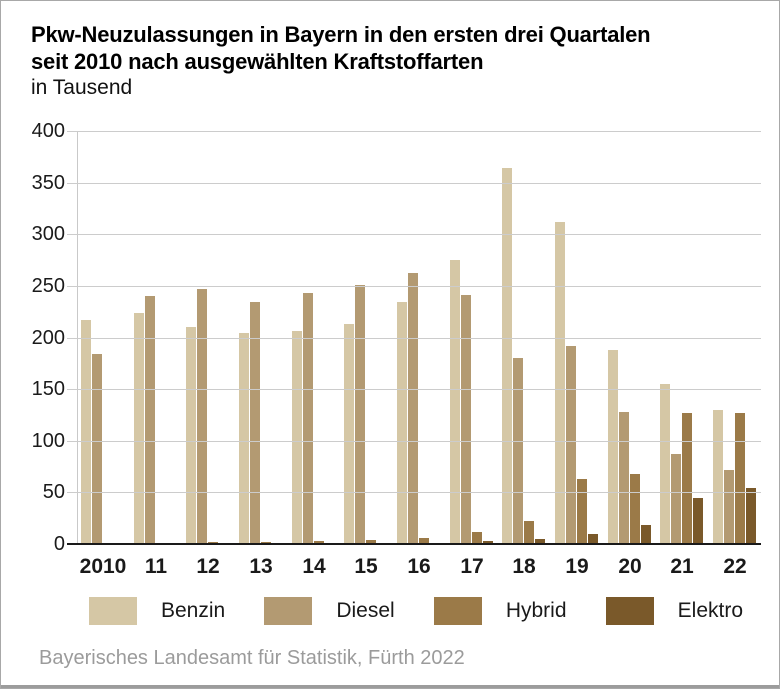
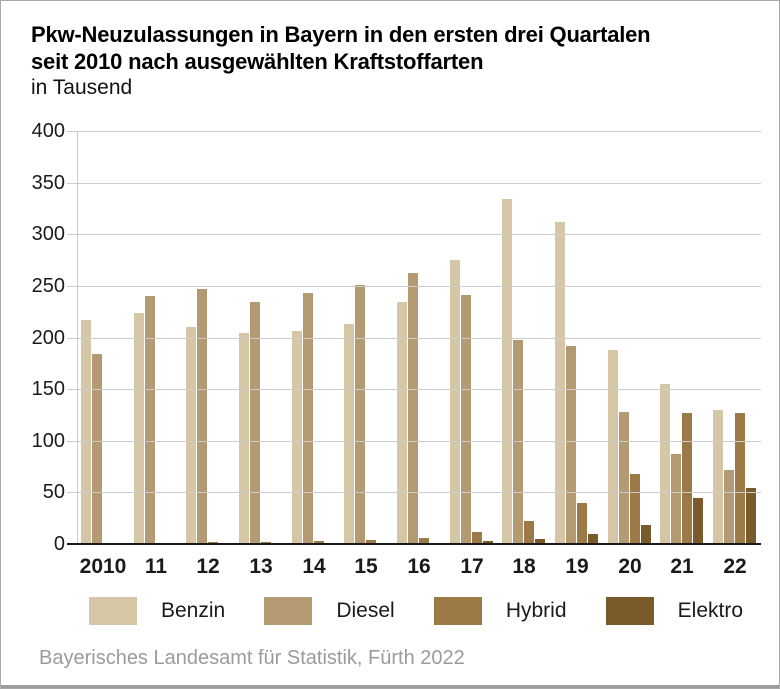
Benzin/18: 364 -> 334
Diesel/18: 180 -> 198
Hybrid/19: 63 -> 40
